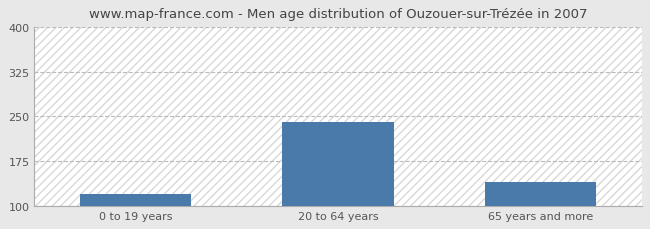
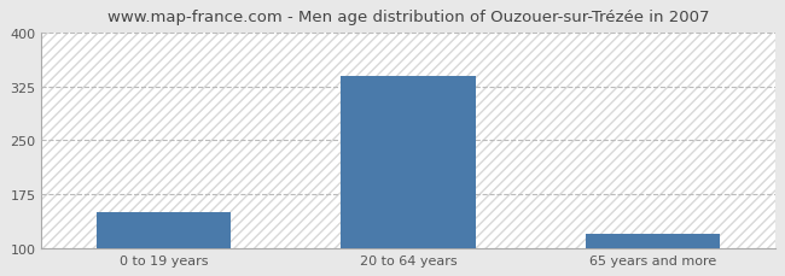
0 to 19 years: 120 -> 150
20 to 64 years: 240 -> 340
65 years and more: 140 -> 120
